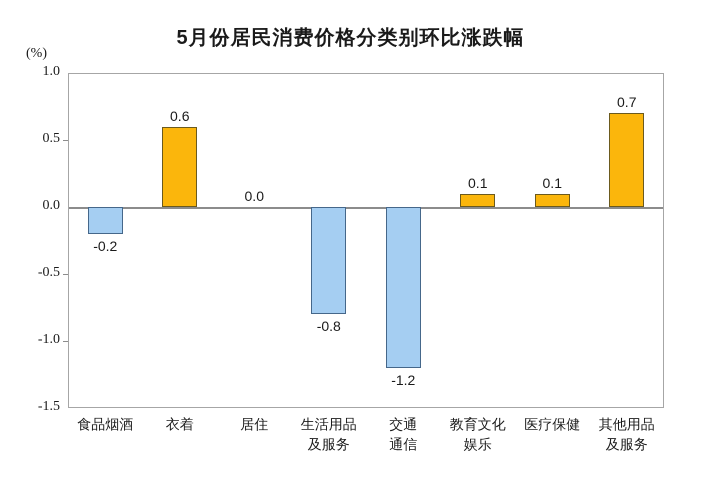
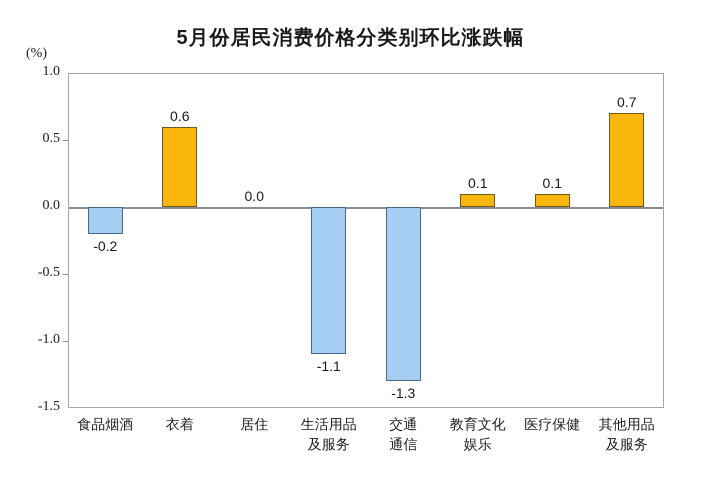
生活用品及服务: -0.8 -> -1.1
交通通信: -1.2 -> -1.3
